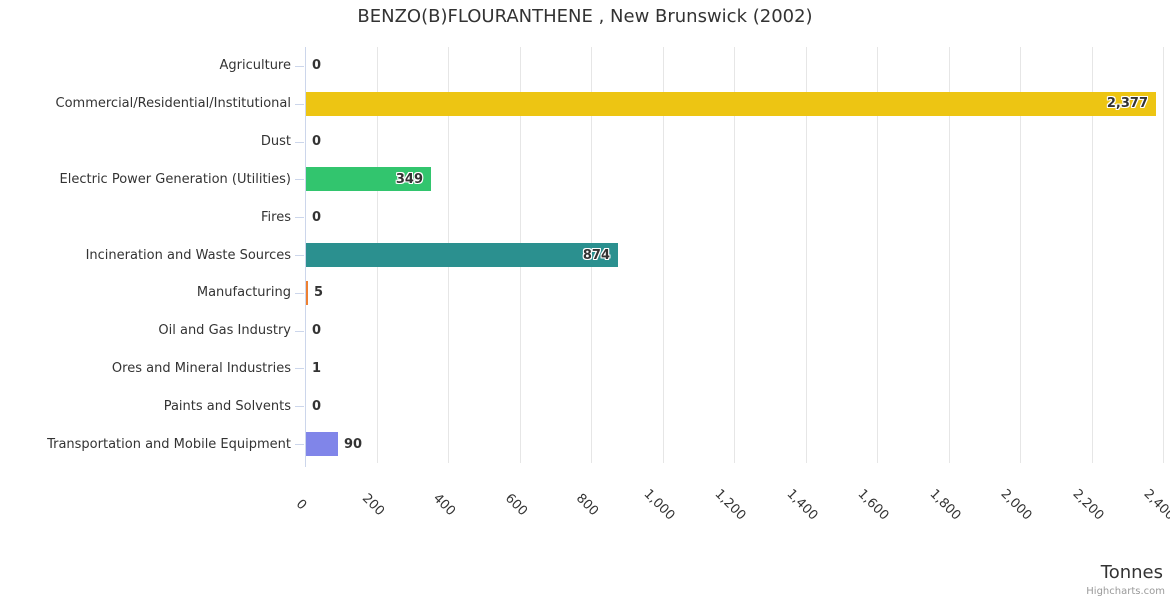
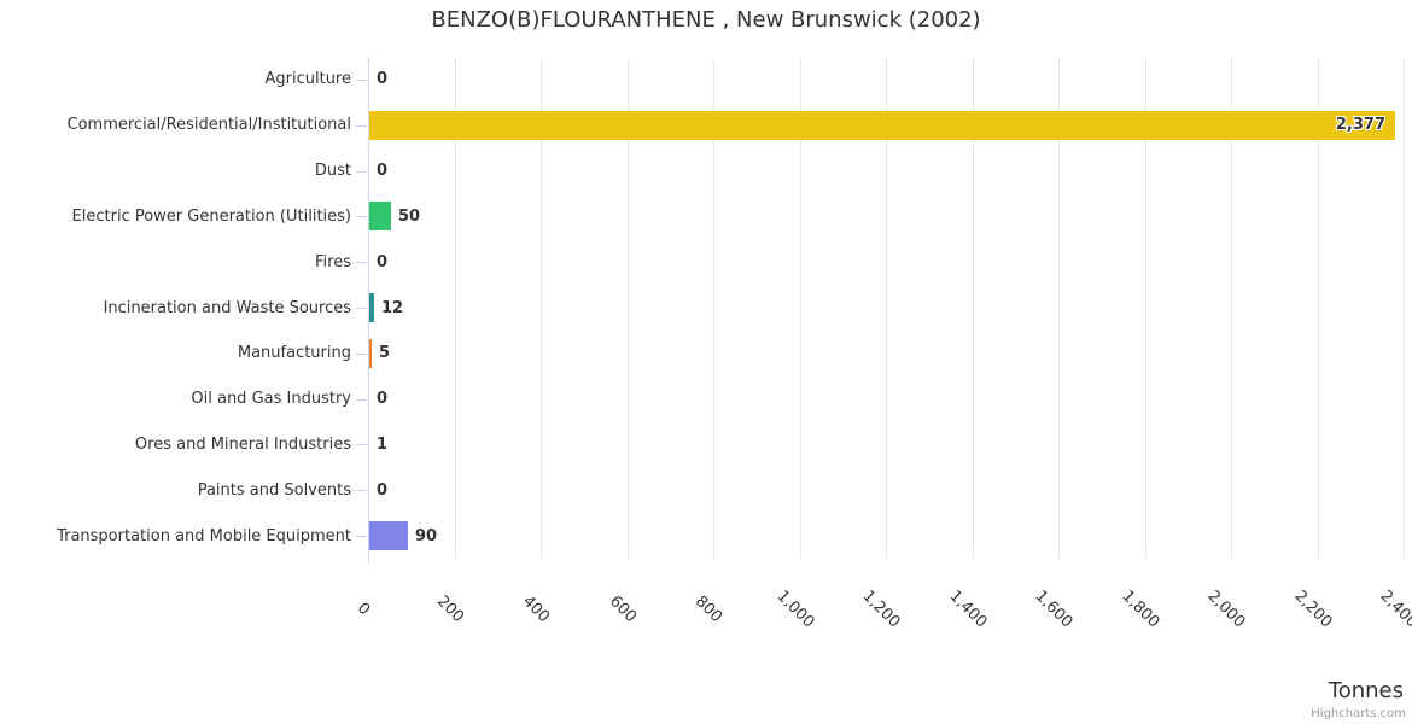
Electric Power Generation (Utilities): 349 -> 50
Incineration and Waste Sources: 874 -> 12
